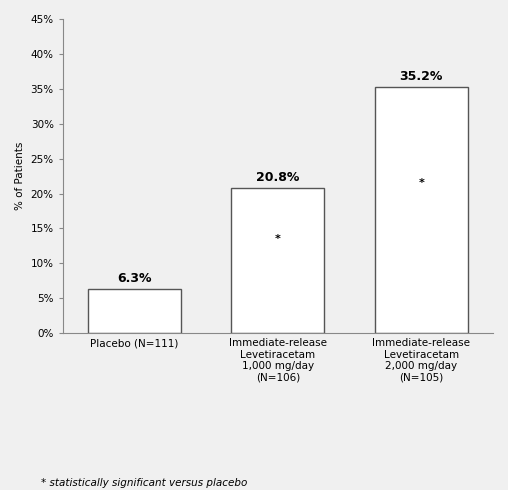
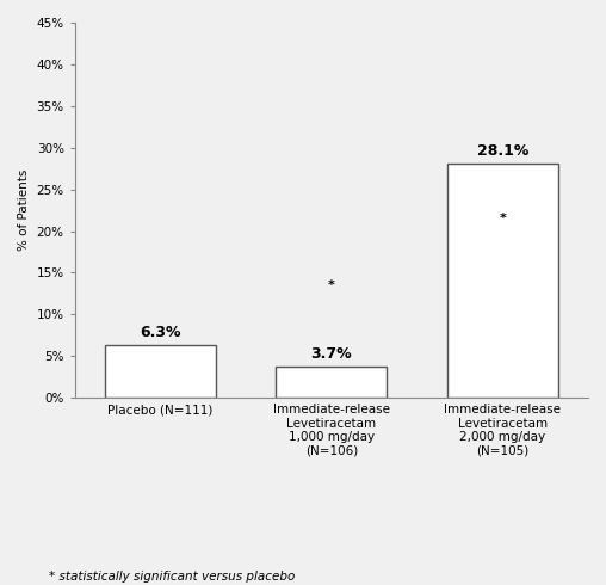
Immediate-release Levetiracetam 1,000 mg/day (N=106): 20.8% -> 3.7%
Immediate-release Levetiracetam 2,000 mg/day (N=105): 35.2% -> 28.1%
